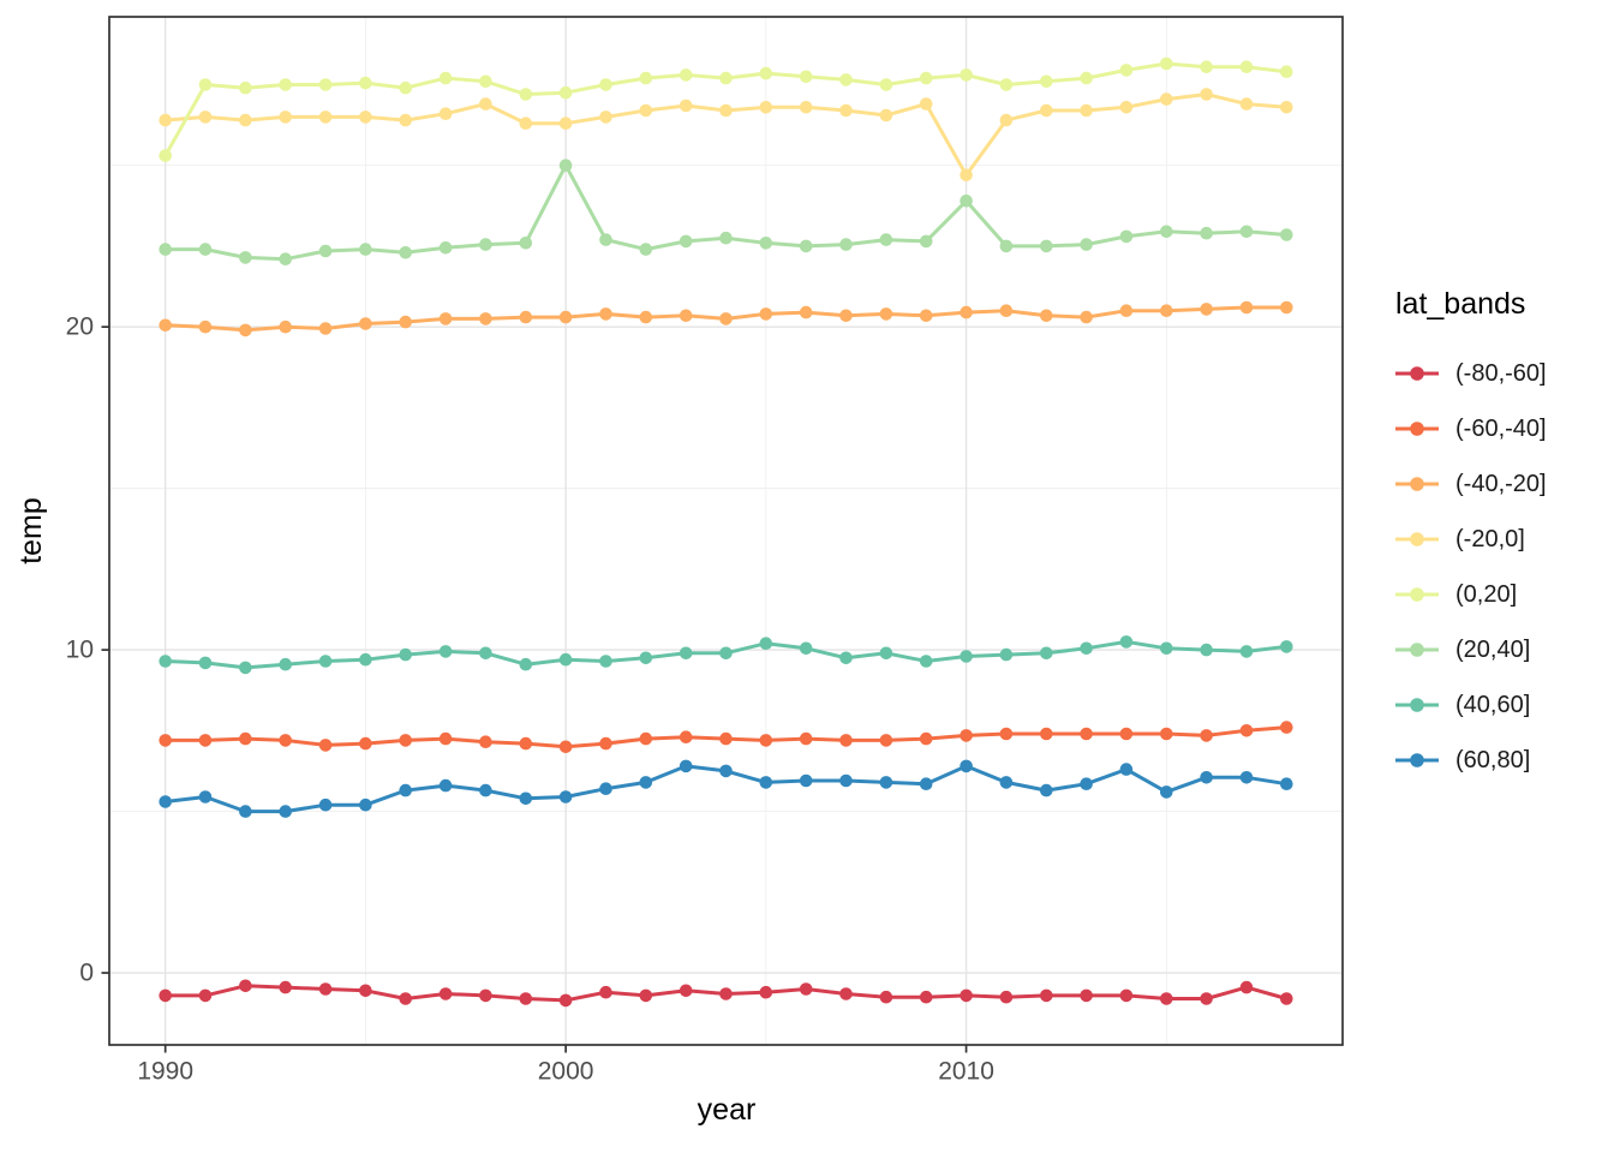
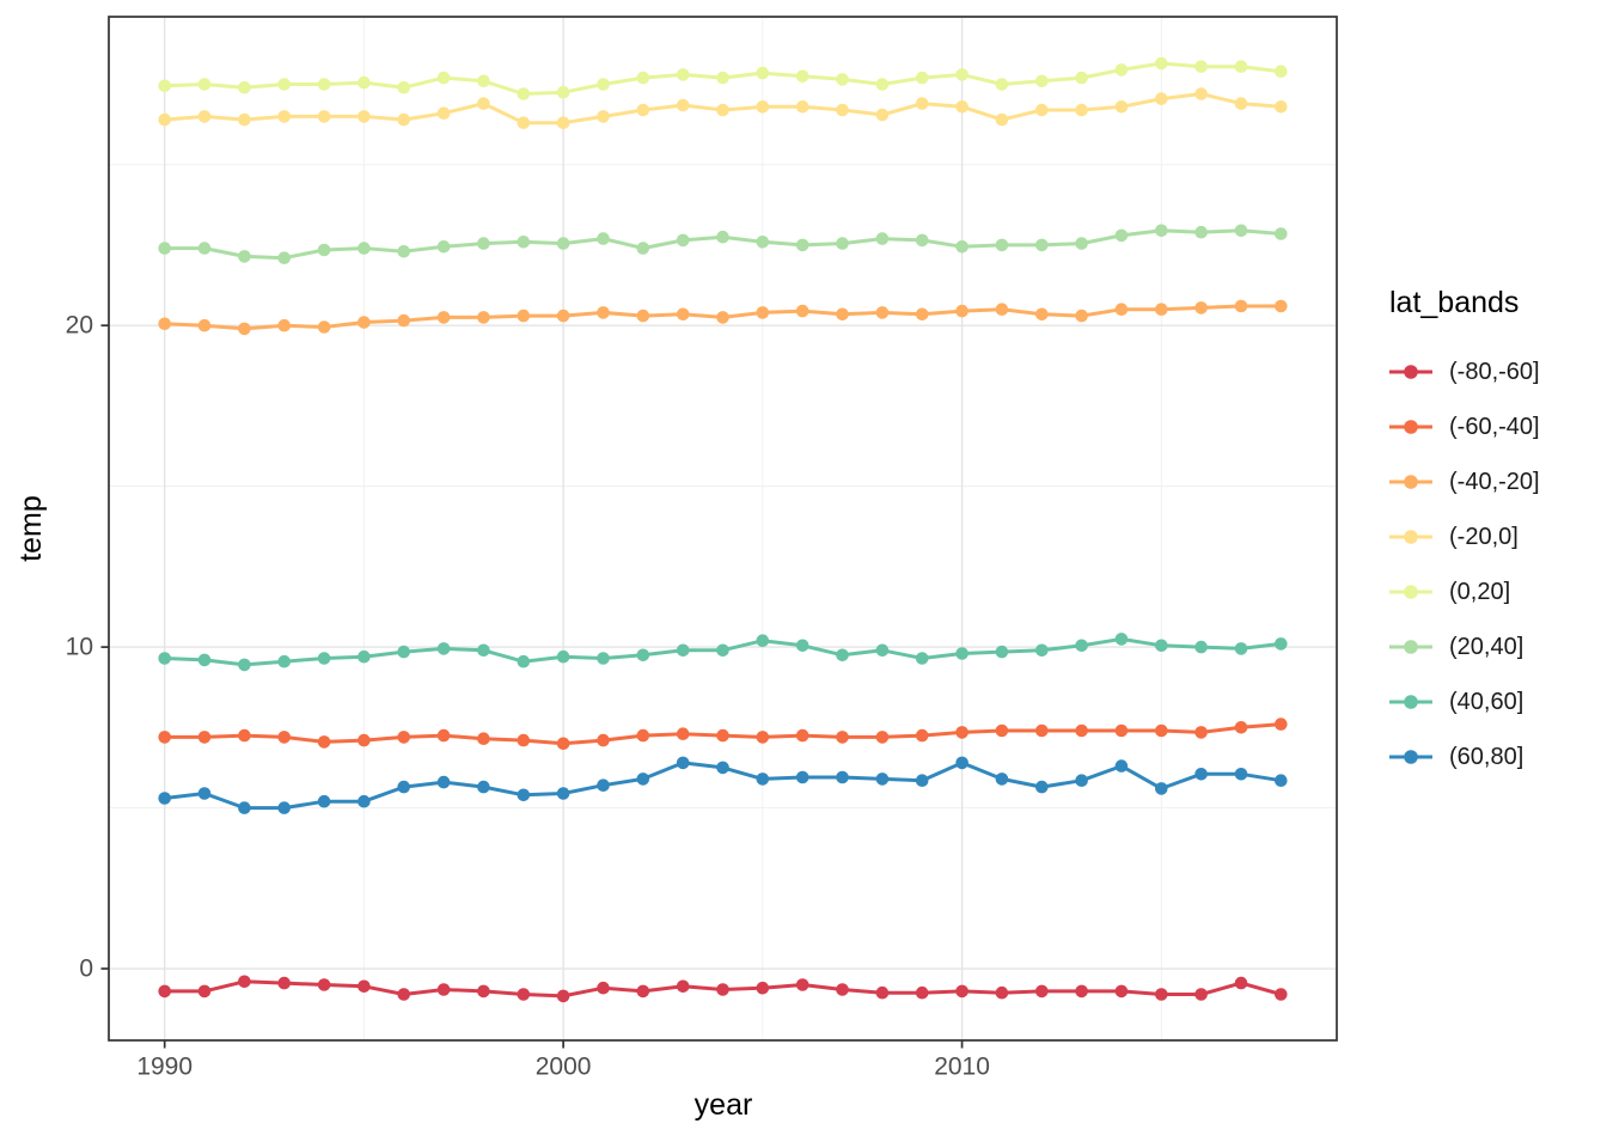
(0,20]/1990: 25.3 -> 27.4
(20,40]/2000: 25.0 -> 22.6
(-20,0]/2010: 24.7 -> 26.8
(20,40]/2010: 23.9 -> 22.4
